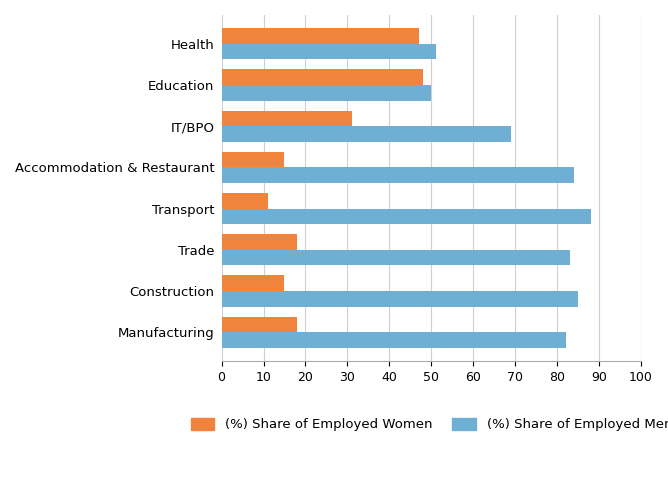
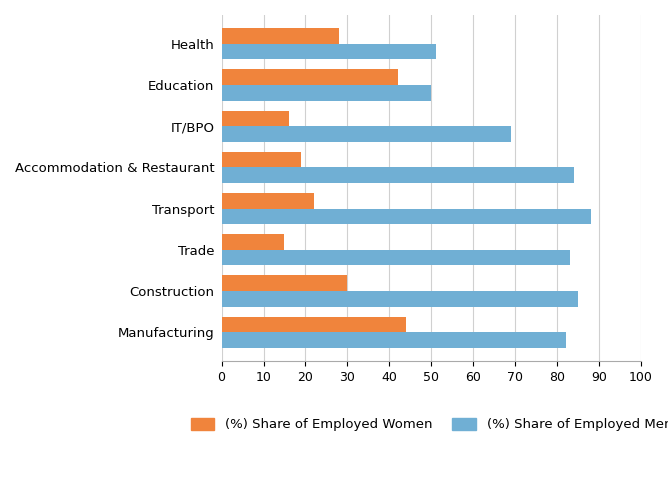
(%) Share of Employed Women/Health: 47 -> 28
(%) Share of Employed Women/Education: 48 -> 42
(%) Share of Employed Women/IT/BPO: 31 -> 16
(%) Share of Employed Women/Accommodation & Restaurant: 15 -> 19
(%) Share of Employed Women/Transport: 11 -> 22
(%) Share of Employed Women/Trade: 18 -> 15
(%) Share of Employed Women/Construction: 15 -> 30
(%) Share of Employed Women/Manufacturing: 18 -> 44
